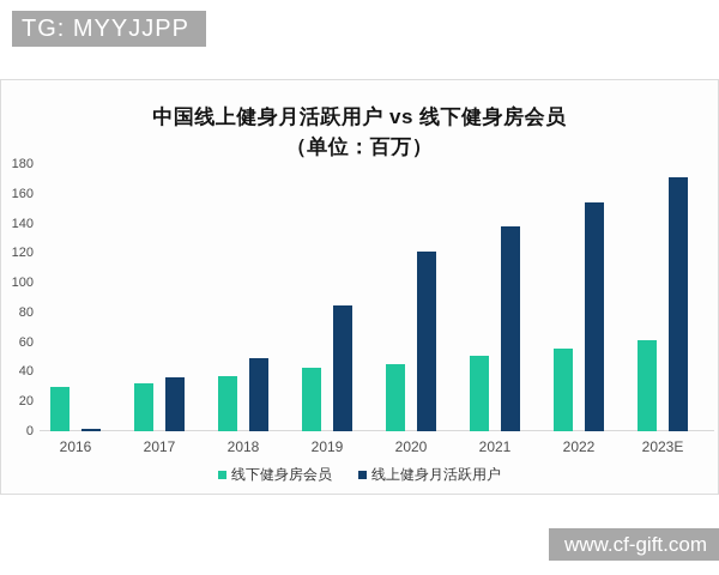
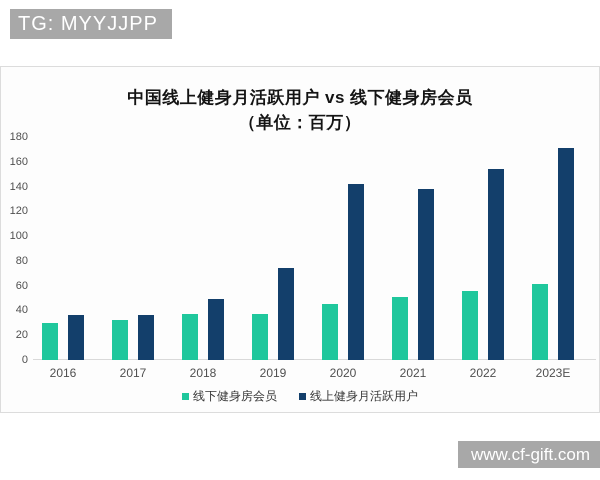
线上健身月活跃用户/2016: 2 -> 36
线下健身房会员/2019: 43 -> 37
线上健身月活跃用户/2019: 85 -> 74
线上健身月活跃用户/2020: 121 -> 142
